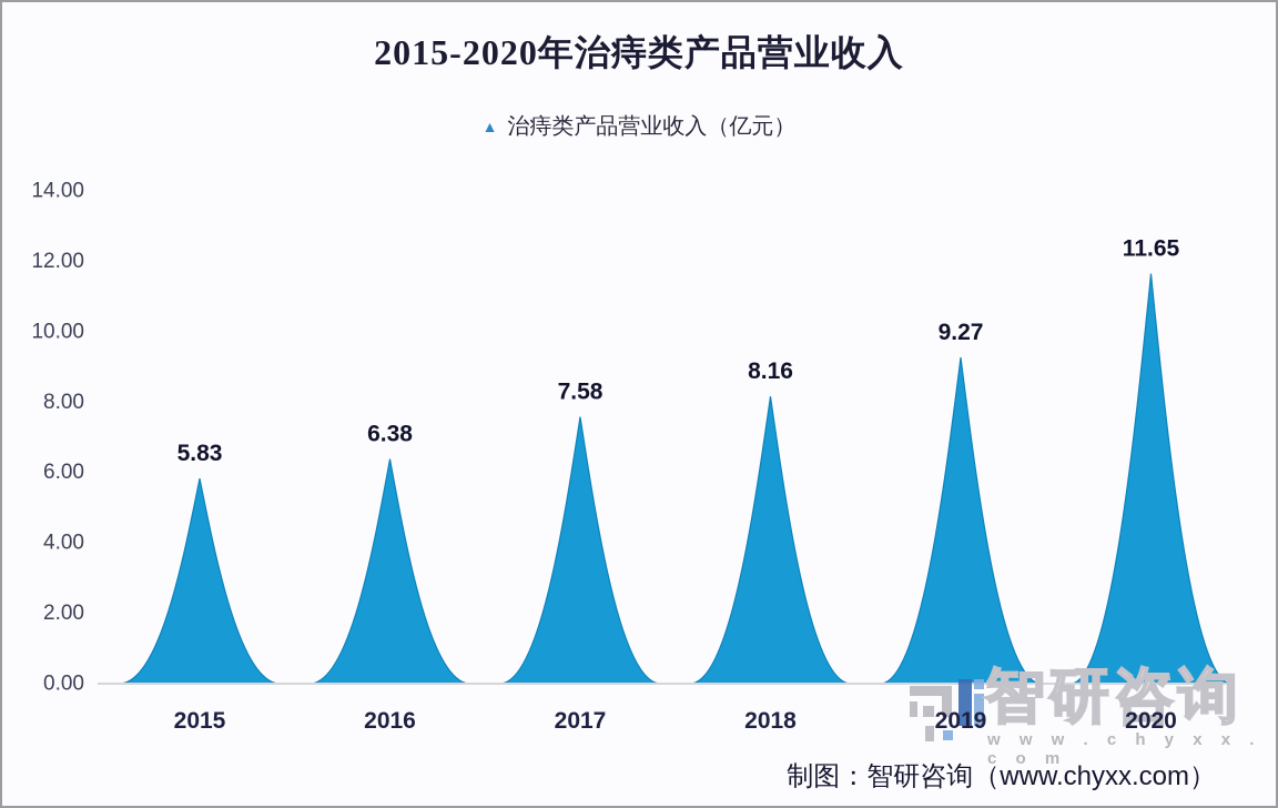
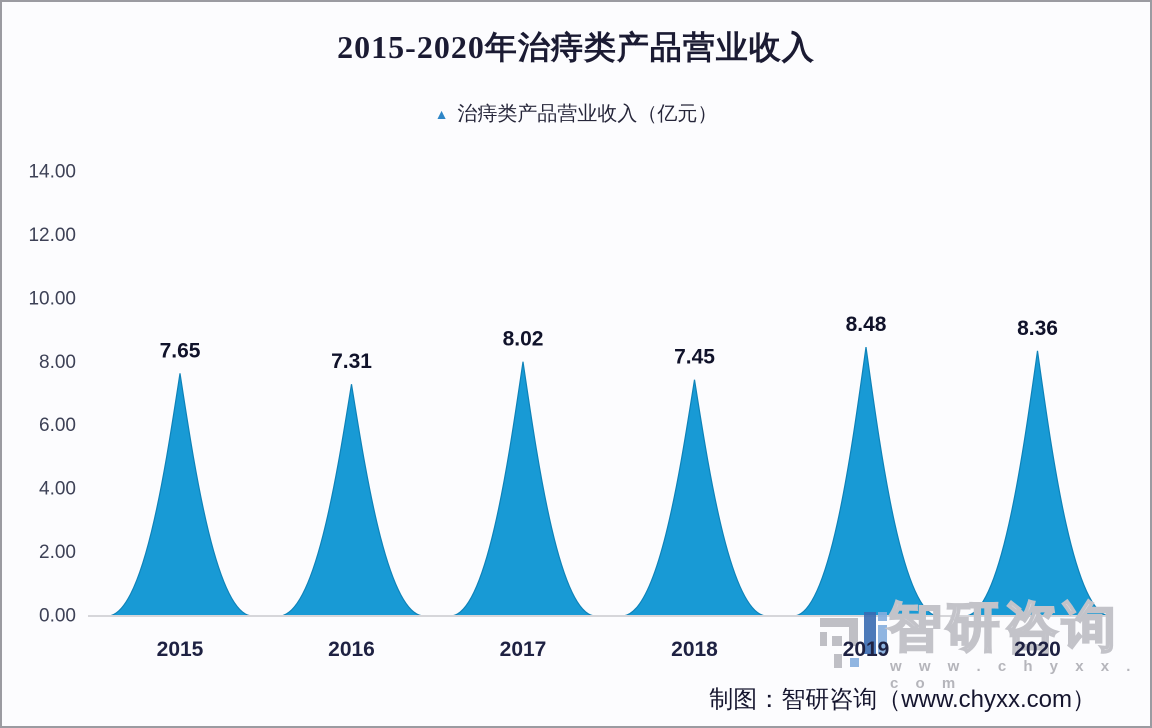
2015: 5.83 -> 7.65
2016: 6.38 -> 7.31
2017: 7.58 -> 8.02
2018: 8.16 -> 7.45
2019: 9.27 -> 8.48
2020: 11.65 -> 8.36
